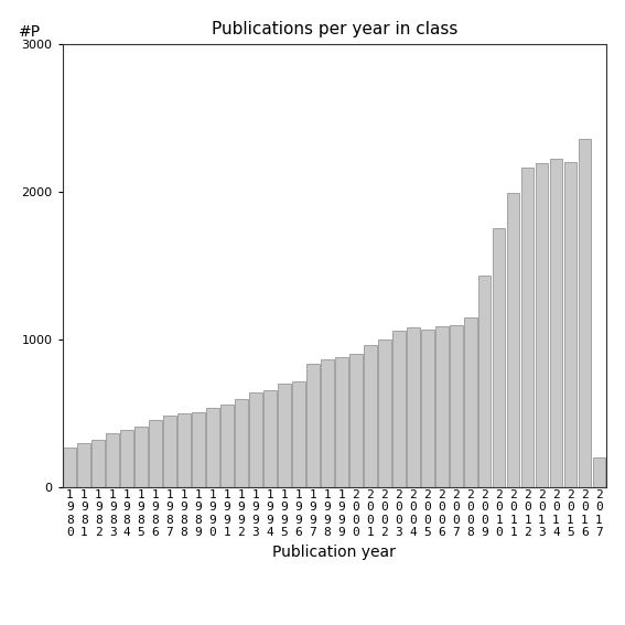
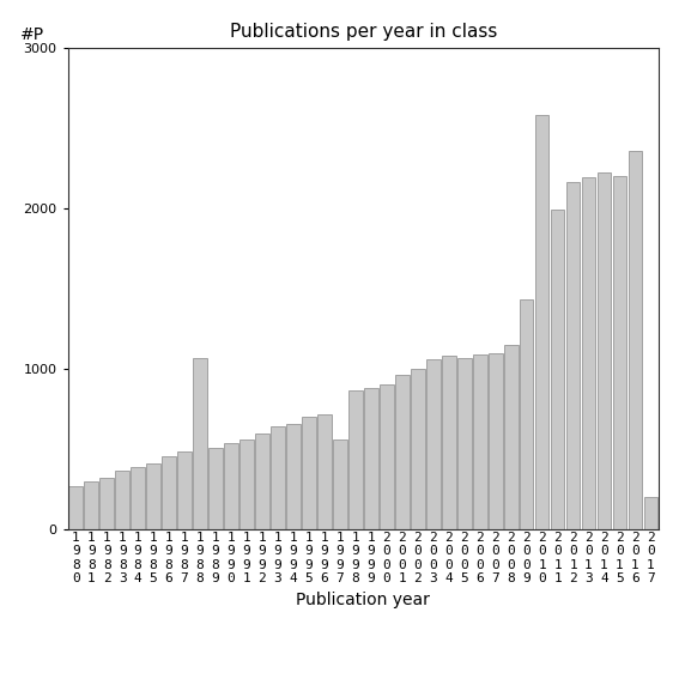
1 9 8 8: 500 -> 1070
1 9 9 7: 840 -> 560
2 0 1 0: 1750 -> 2580
